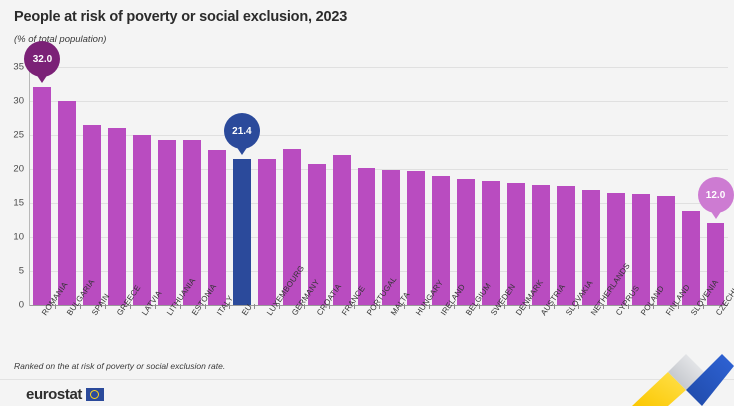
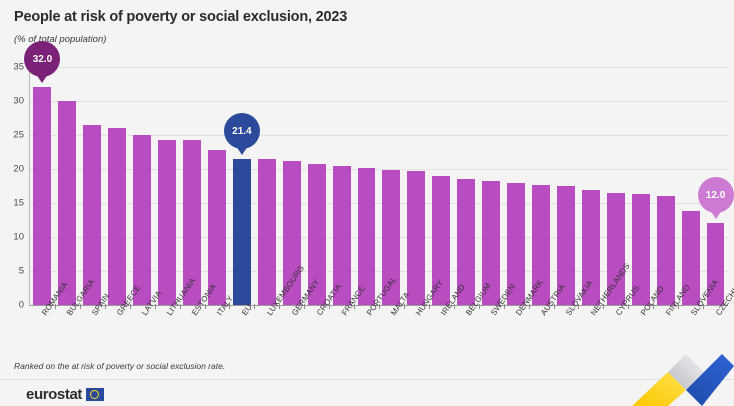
GERMANY: 23 -> 21
FRANCE: 22 -> 20
